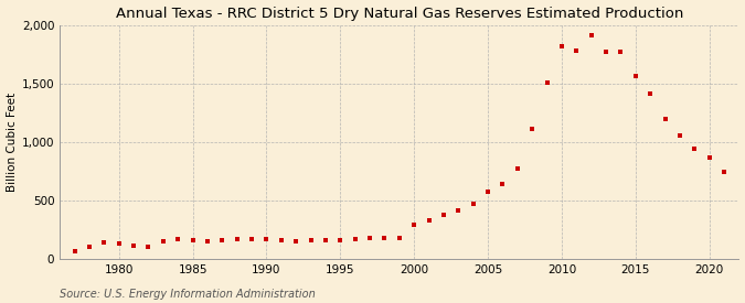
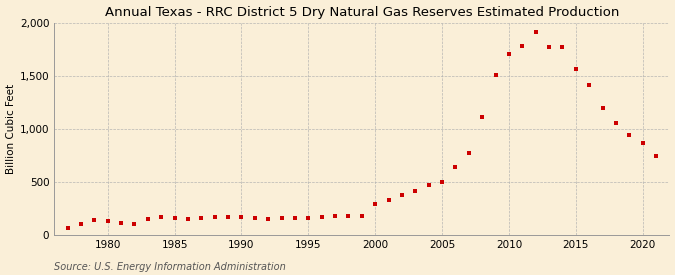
2005: 580 -> 500
2010: 1,820 -> 1,700
